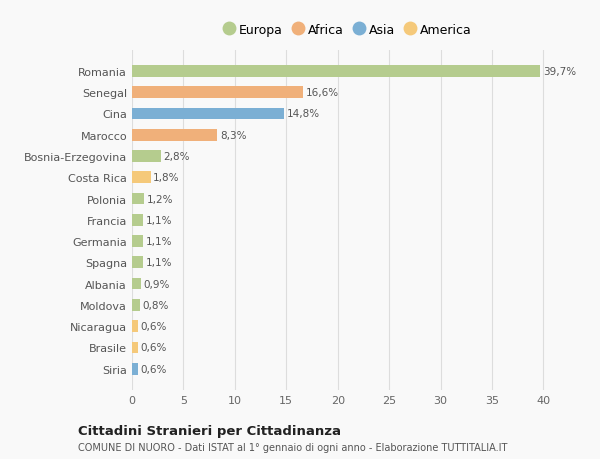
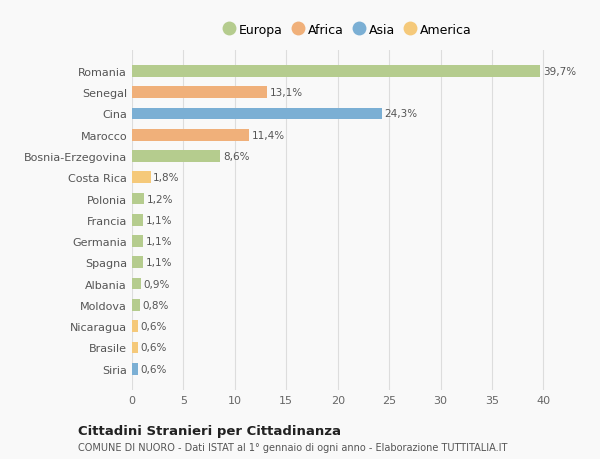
Senegal: 16,6% -> 13,1%
Cina: 14,8% -> 24,3%
Marocco: 8,3% -> 11,4%
Bosnia-Erzegovina: 2,8% -> 8,6%
